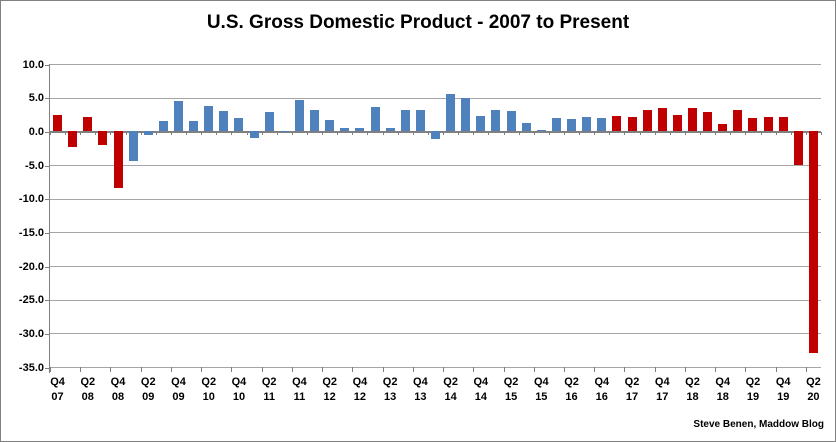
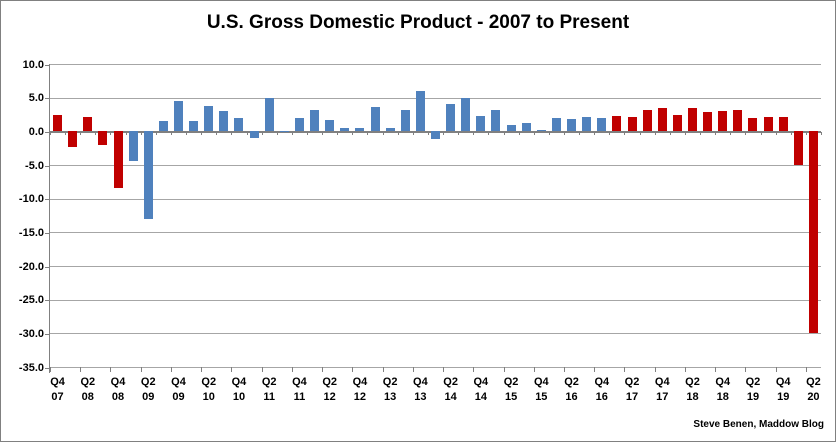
Q2 09: -1 -> -13
Q2 11: 3 -> 5
Q4 11: 5 -> 2
Q4 13: 3 -> 6
Q2 14: 6 -> 4
Q2 15: 3 -> 1
Q4 18: 1 -> 3
Q2 20: -33 -> -30
